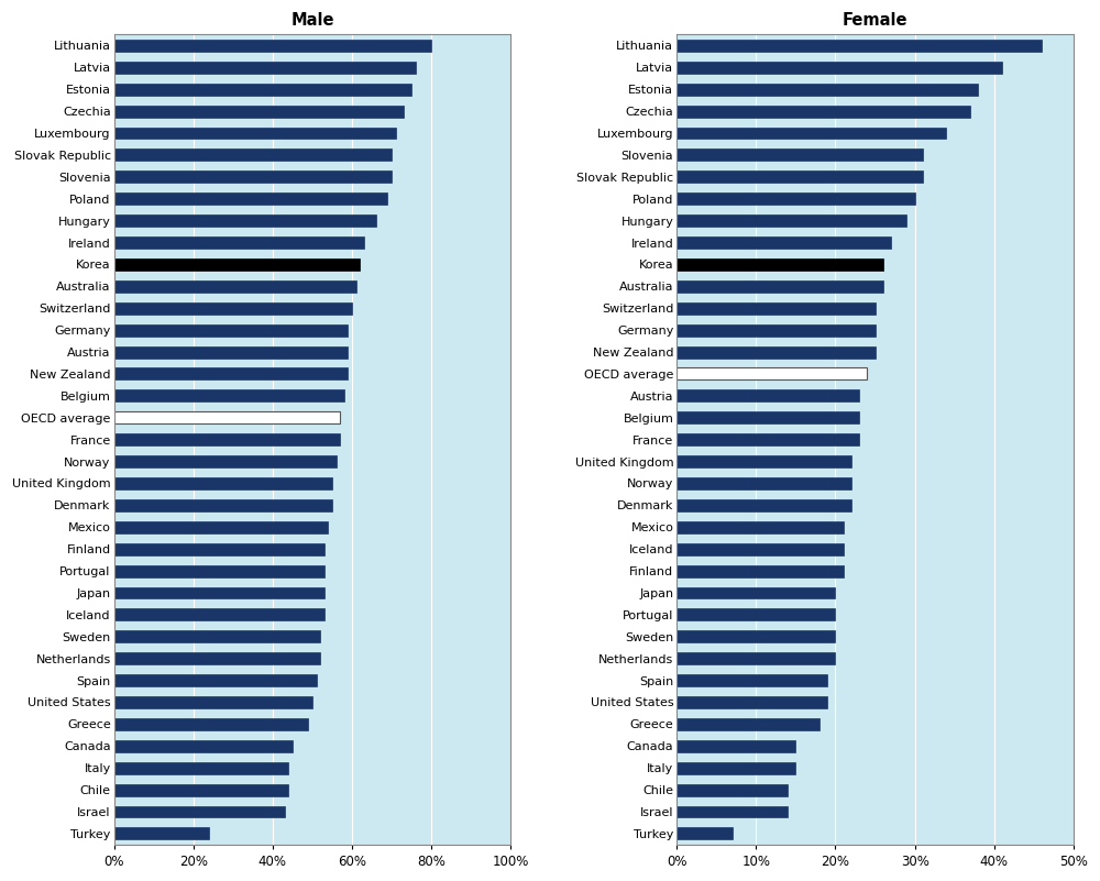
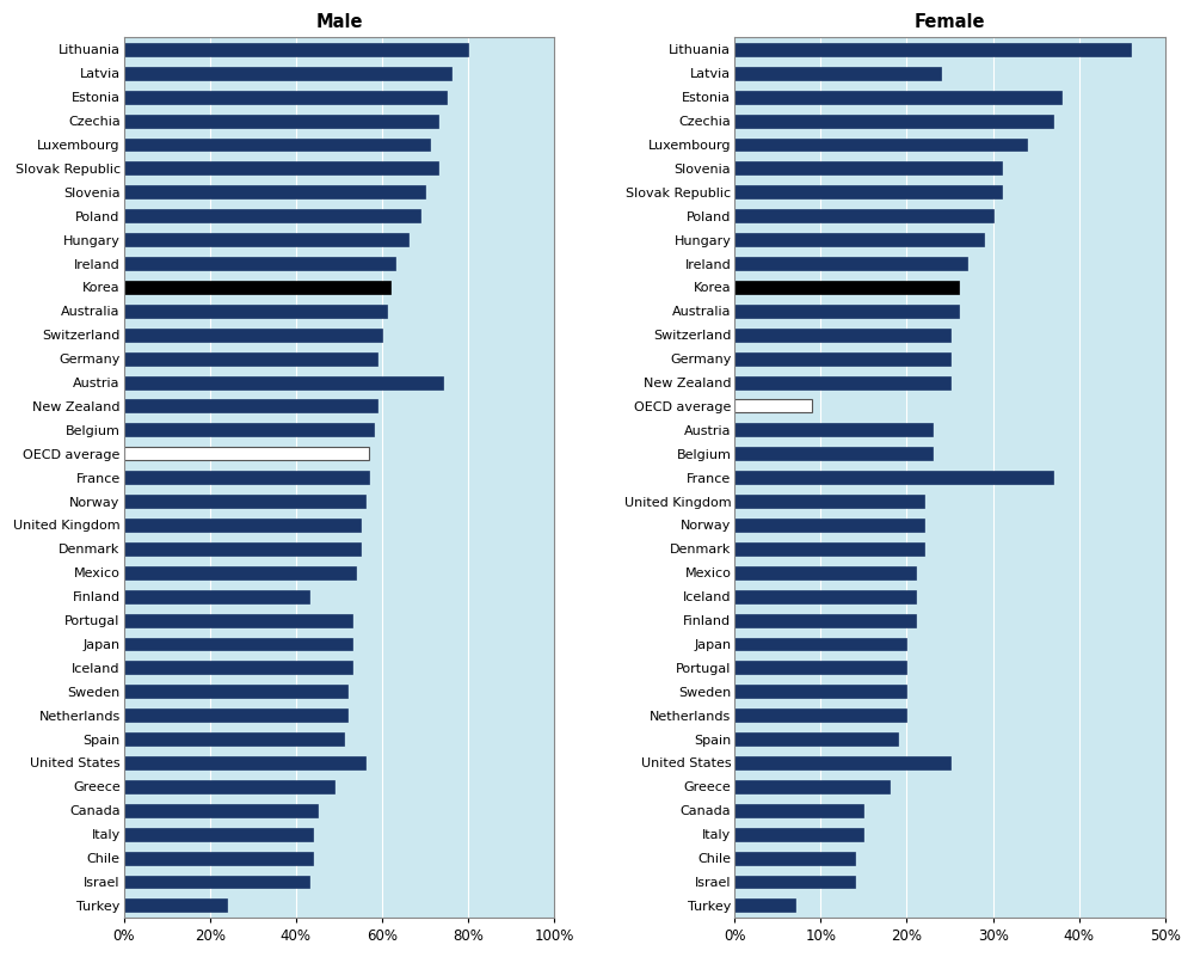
Male/Slovak Republic: 70% -> 73%
Male/Austria: 59% -> 74%
Male/Finland: 53% -> 43%
Male/United States: 50% -> 56%
Female/Latvia: 41% -> 24%
Female/OECD average: 24% -> 9%
Female/France: 23% -> 37%
Female/United States: 19% -> 25%
